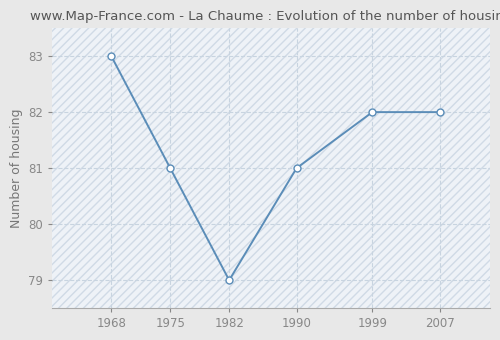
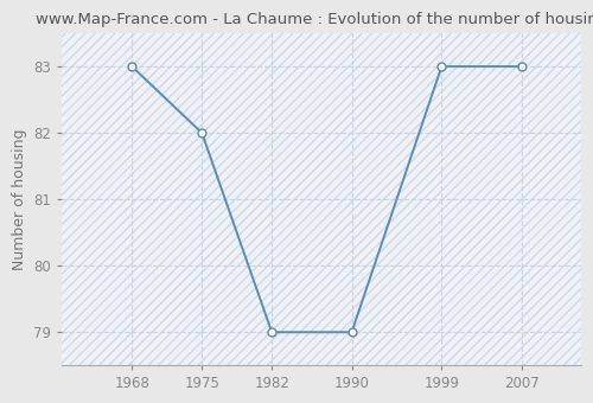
1975: 81 -> 82
1990: 81 -> 79
1999: 82 -> 83
2007: 82 -> 83
